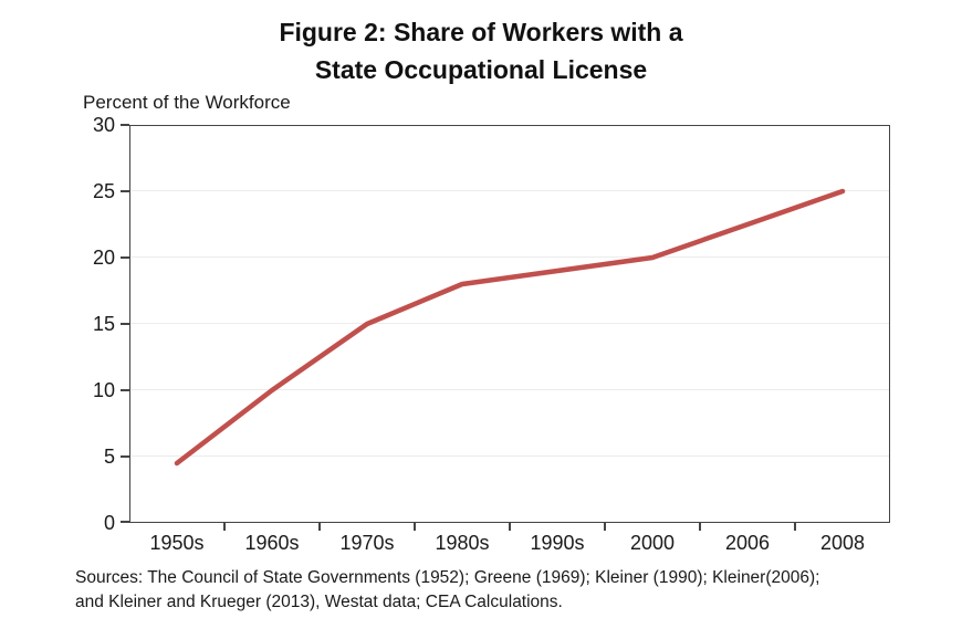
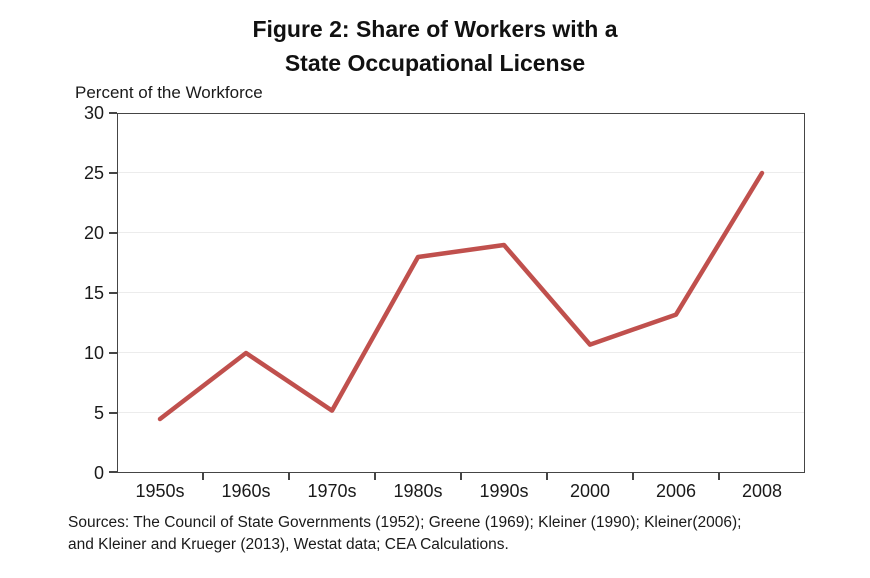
1970s: 15.0 -> 5.2
2000: 20.0 -> 10.7
2006: 22.5 -> 13.2
